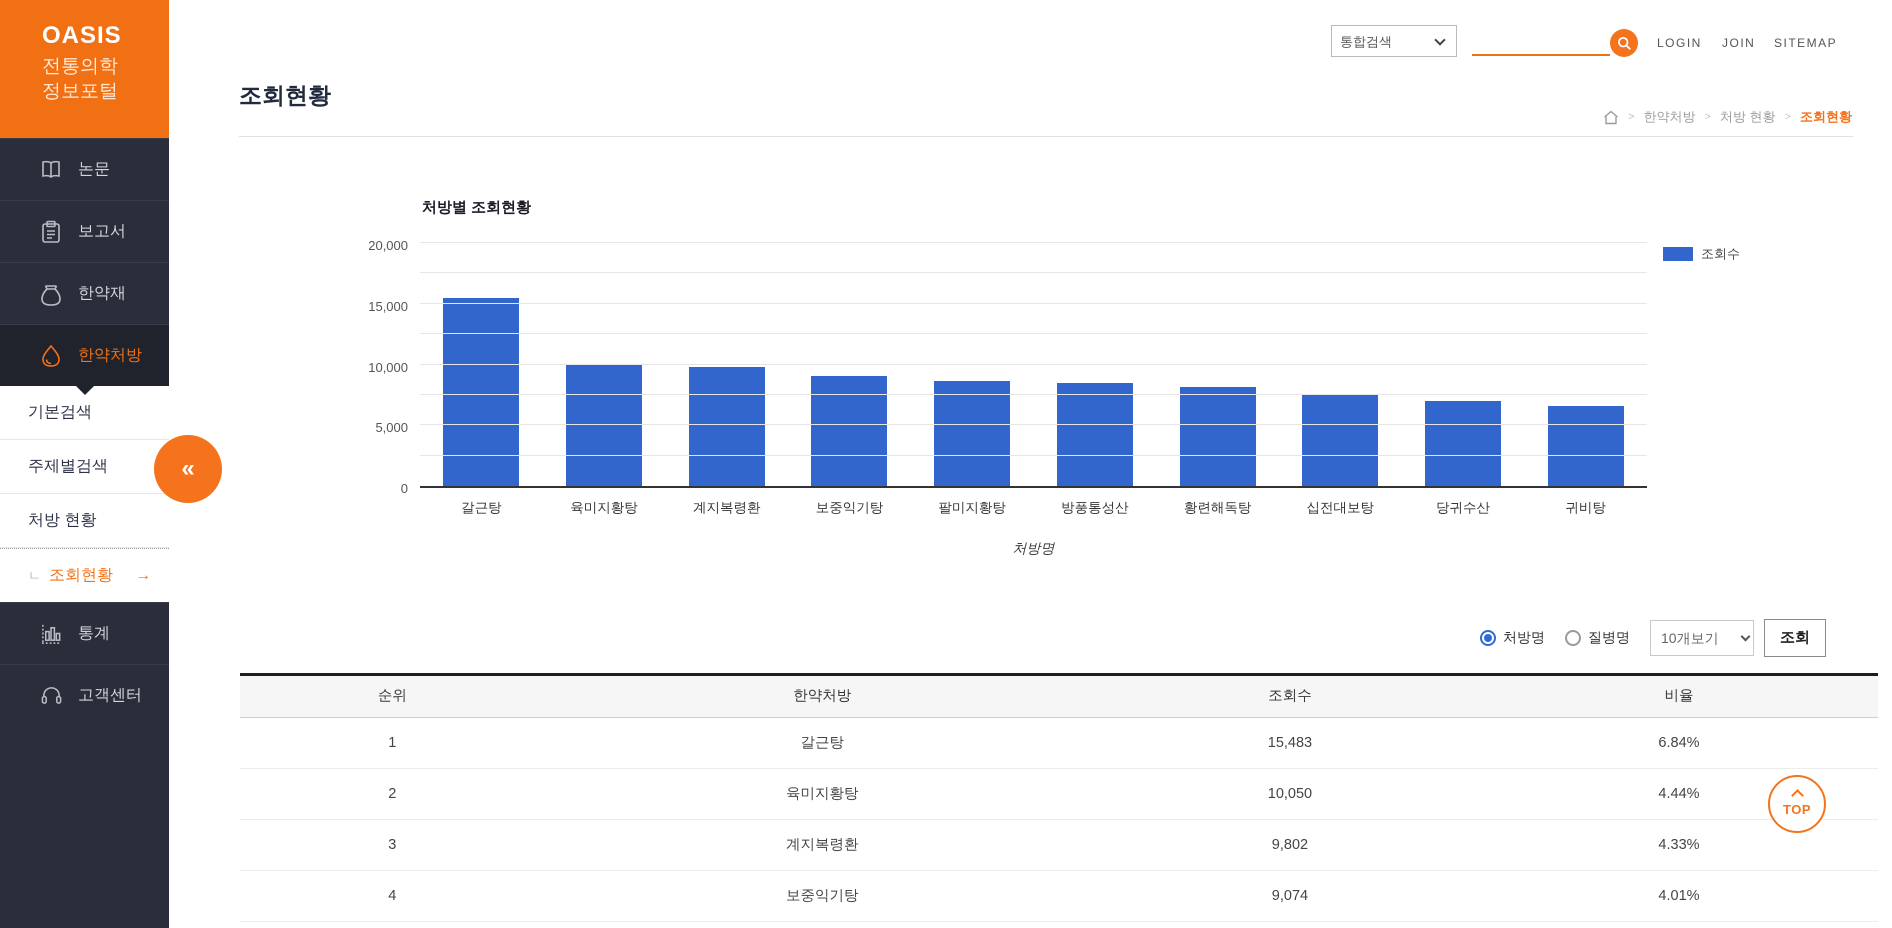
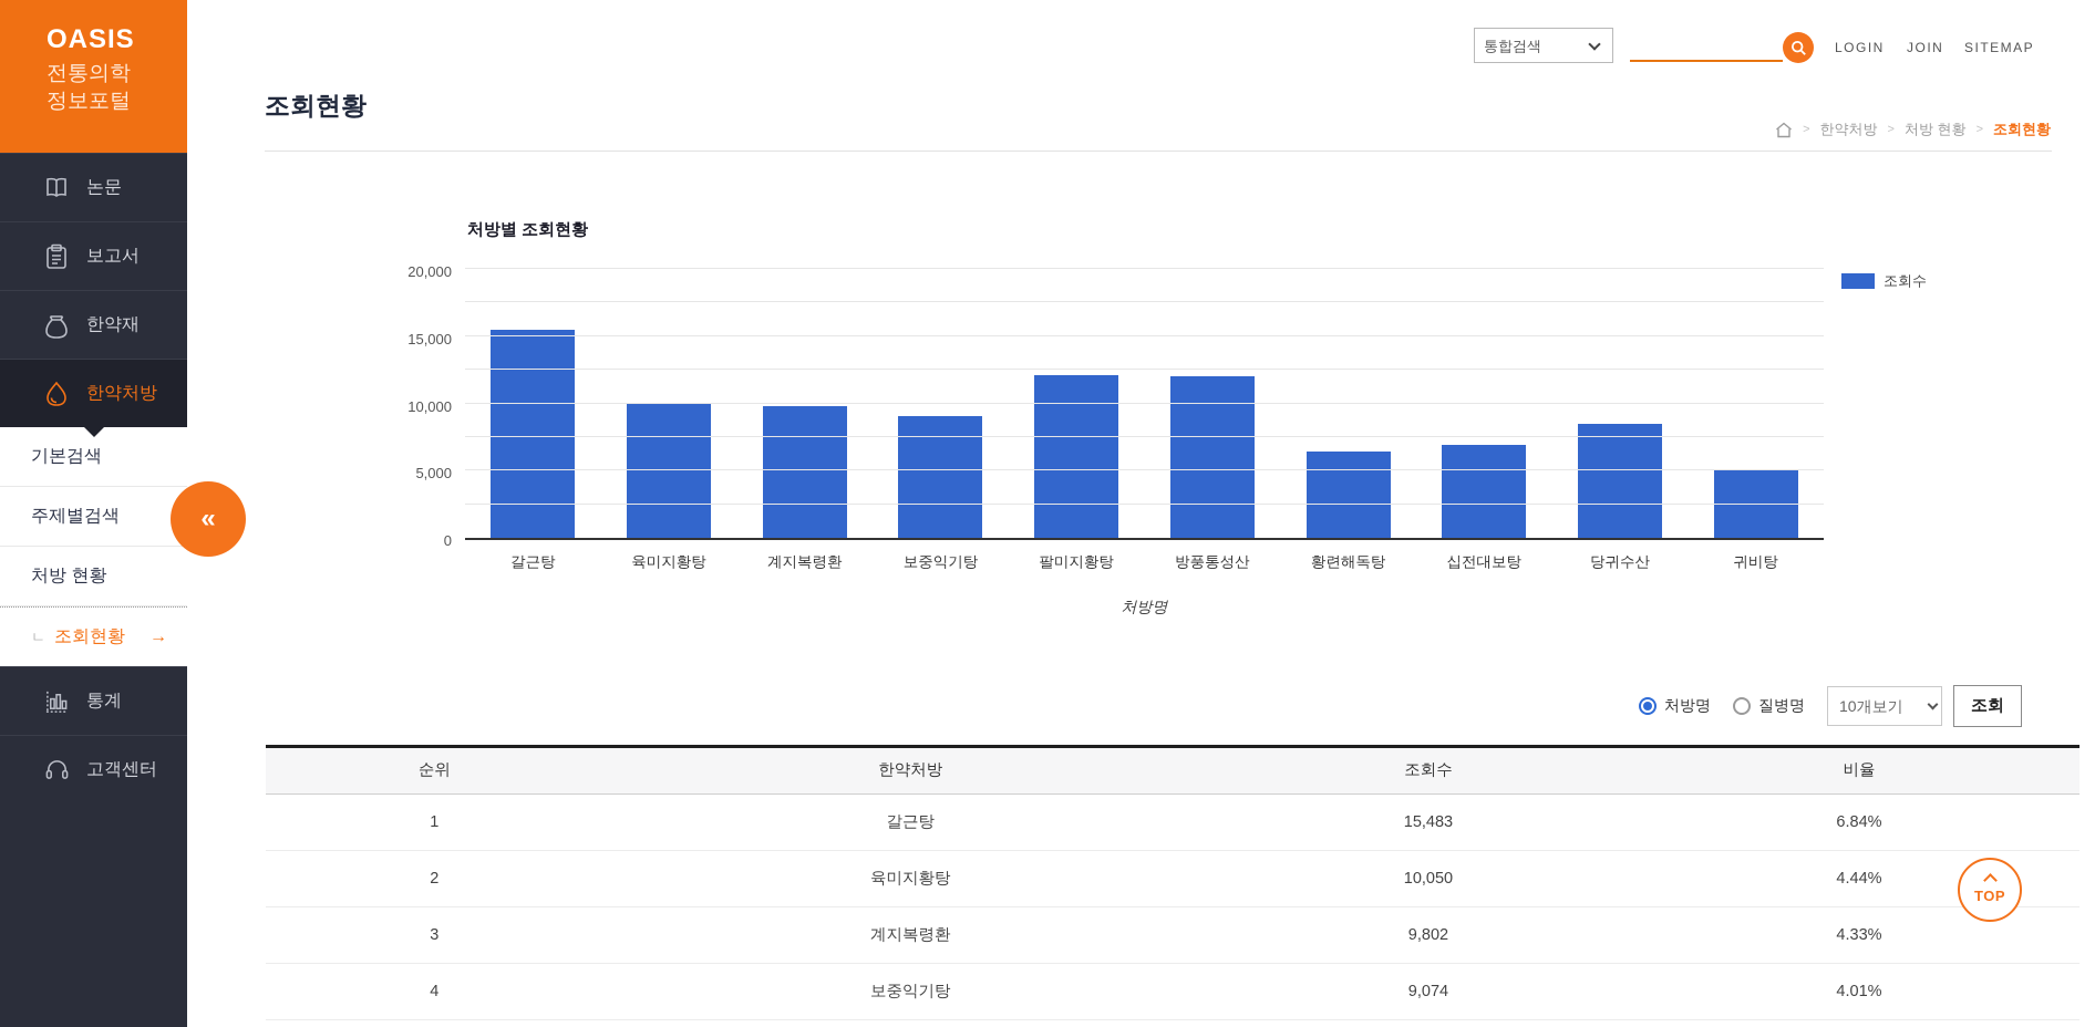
팔미지황탕: 8600 -> 12100
방풍통성산: 8500 -> 12000
황련해독탕: 8200 -> 6400
십전대보탕: 7600 -> 6900
당귀수산: 7000 -> 8500
귀비탕: 6600 -> 5100
